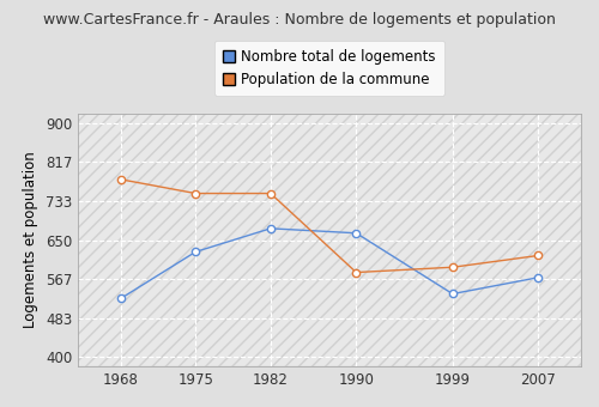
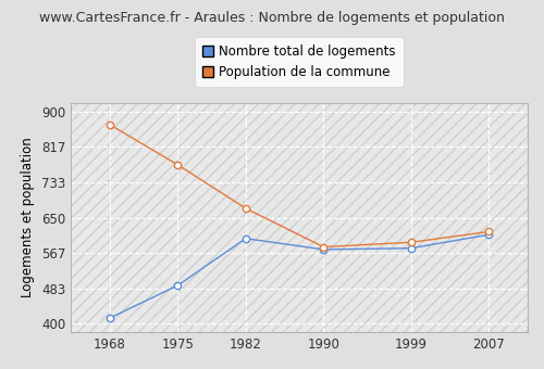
Nombre total de logements/1968: 525 -> 413
Population de la commune/1968: 780 -> 870
Nombre total de logements/1975: 625 -> 490
Population de la commune/1975: 750 -> 775
Nombre total de logements/1982: 675 -> 601
Population de la commune/1982: 750 -> 672
Nombre total de logements/1990: 665 -> 575
Nombre total de logements/1999: 535 -> 578
Nombre total de logements/2007: 570 -> 610
